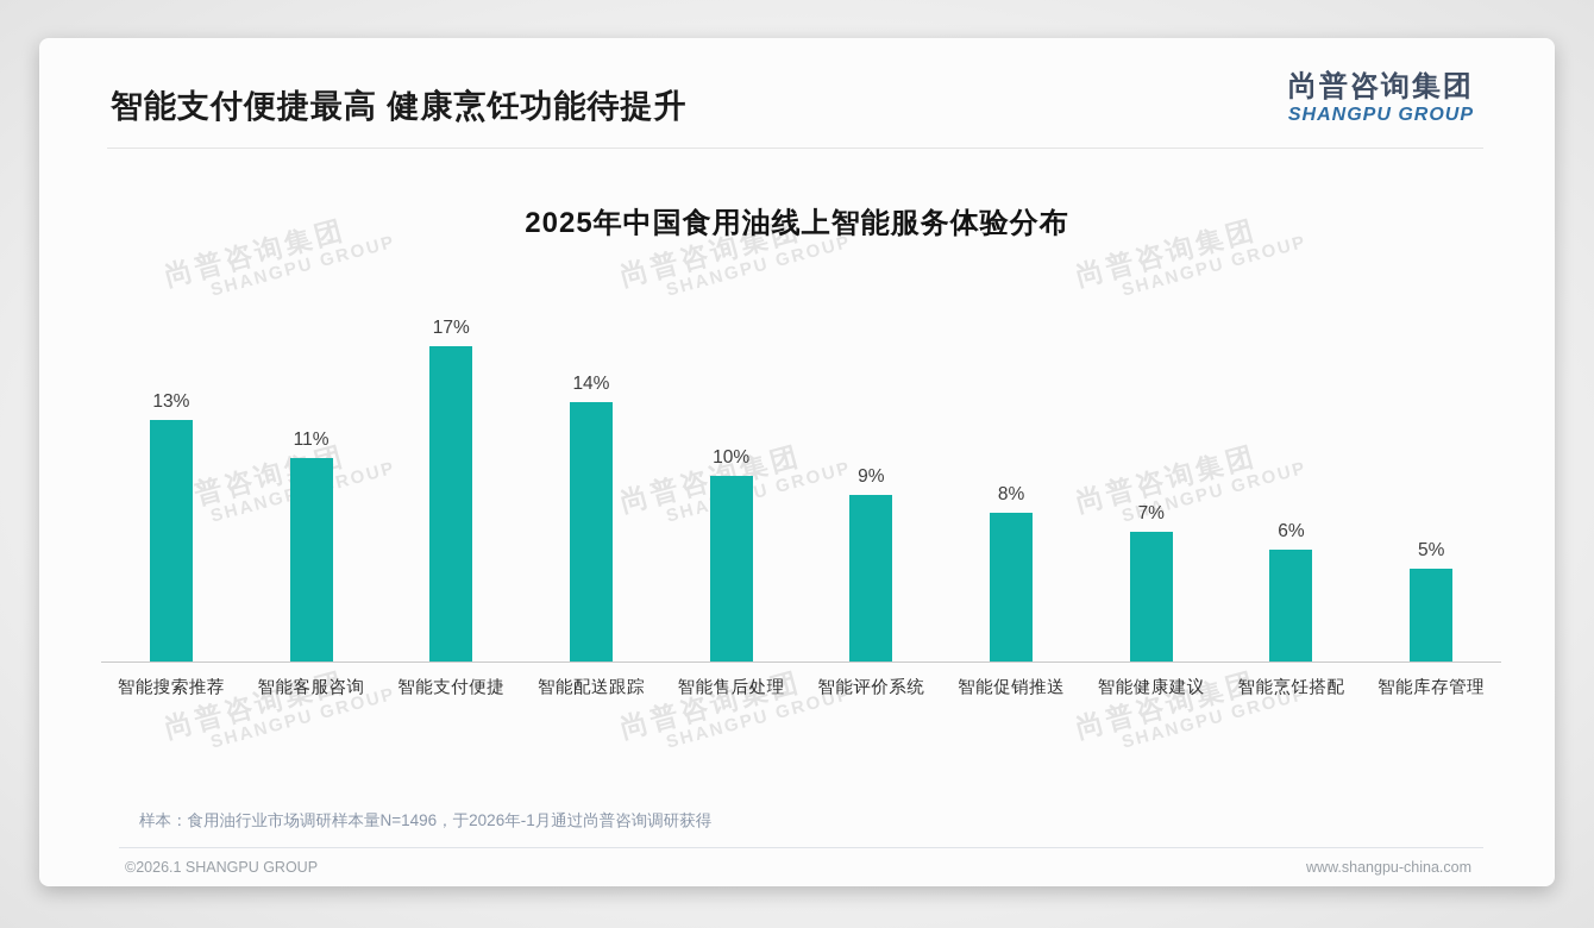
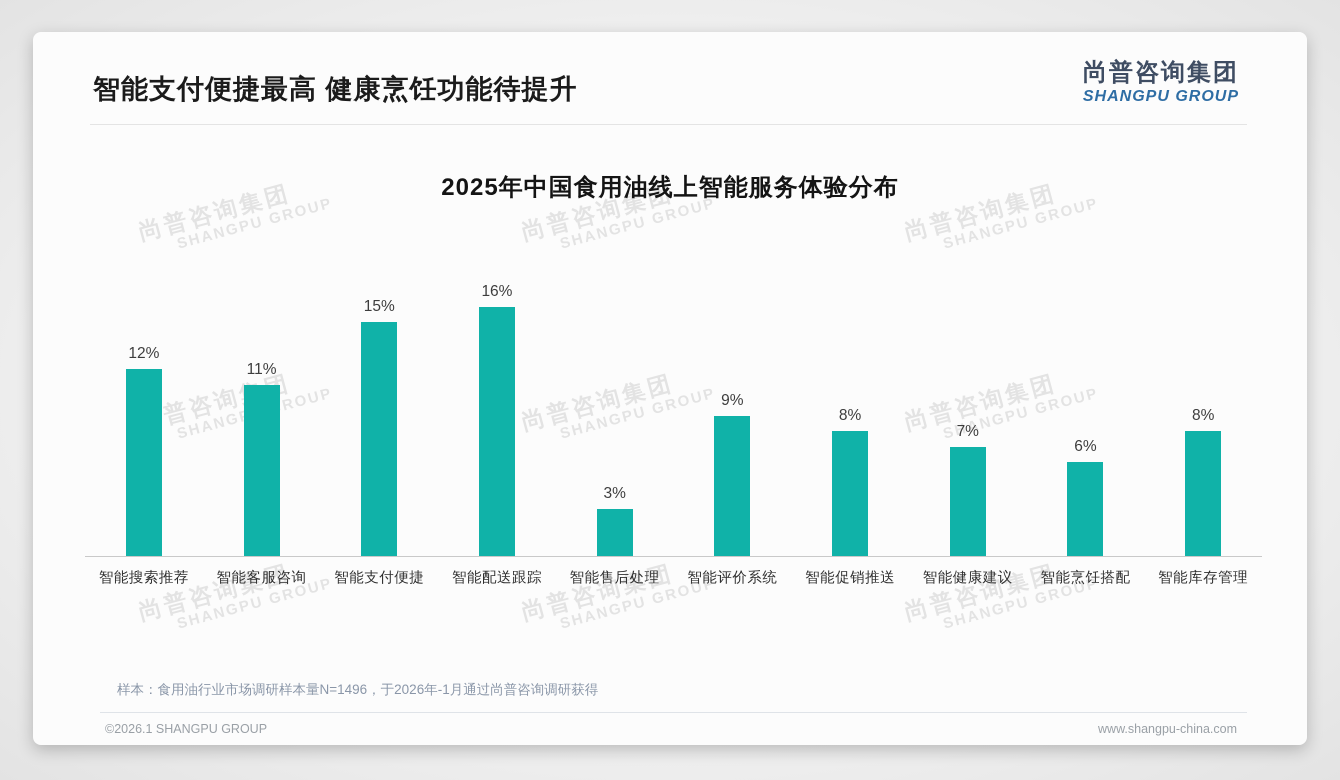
智能搜索推荐: 13% -> 12%
智能支付便捷: 17% -> 15%
智能配送跟踪: 14% -> 16%
智能售后处理: 10% -> 3%
智能库存管理: 5% -> 8%
